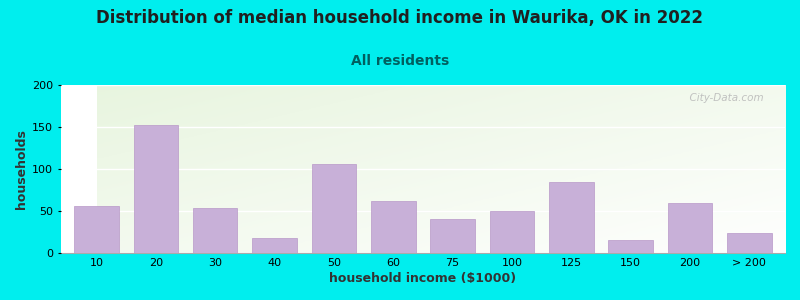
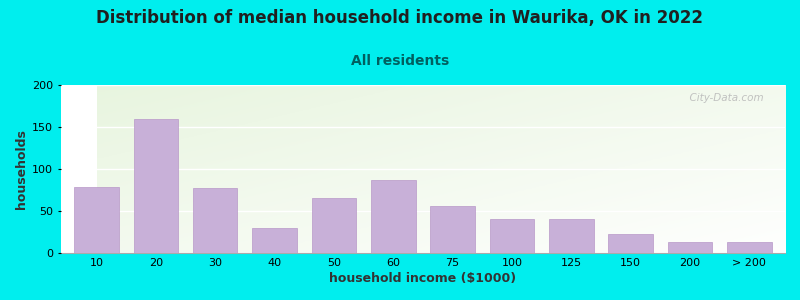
10: 56 -> 78
20: 152 -> 160
30: 54 -> 77
40: 18 -> 30
50: 106 -> 65
60: 62 -> 87
75: 40 -> 56
100: 50 -> 40
125: 84 -> 40
150: 16 -> 22
200: 60 -> 13
> 200: 24 -> 13
